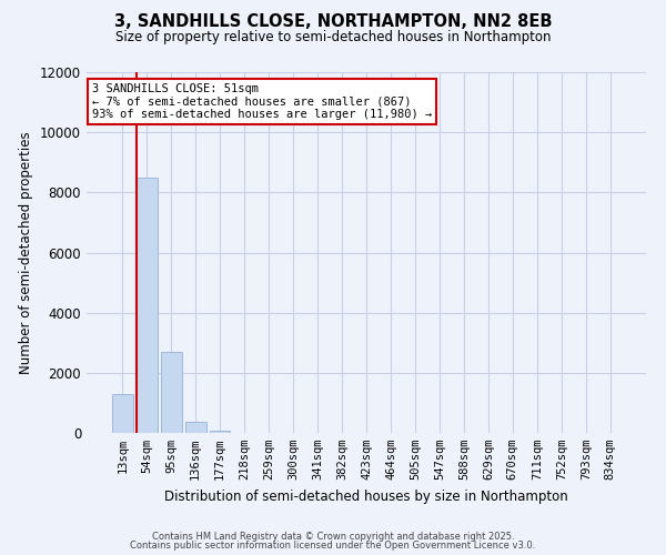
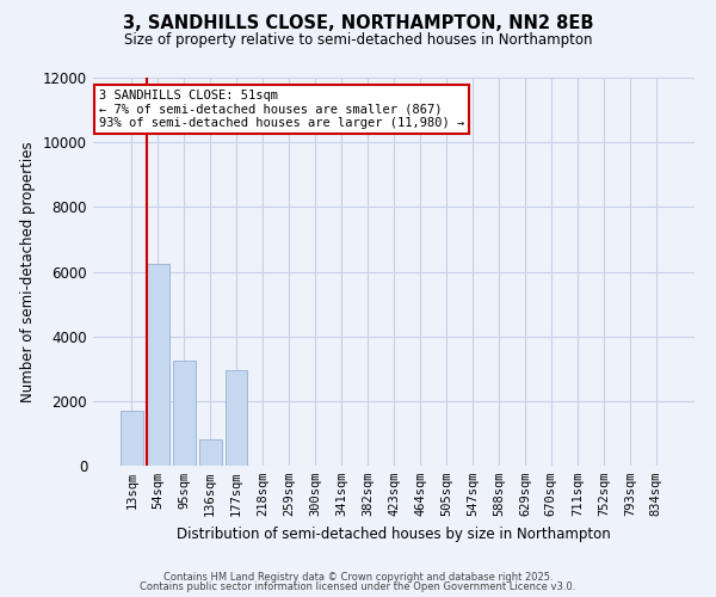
13sqm: 1300 -> 1700
54sqm: 8500 -> 6250
95sqm: 2700 -> 3250
136sqm: 380 -> 800
177sqm: 80 -> 2950
